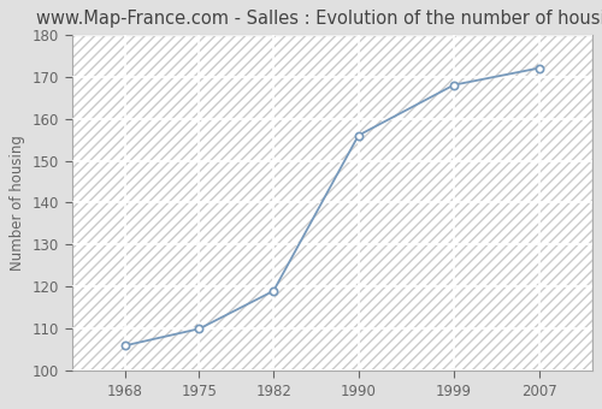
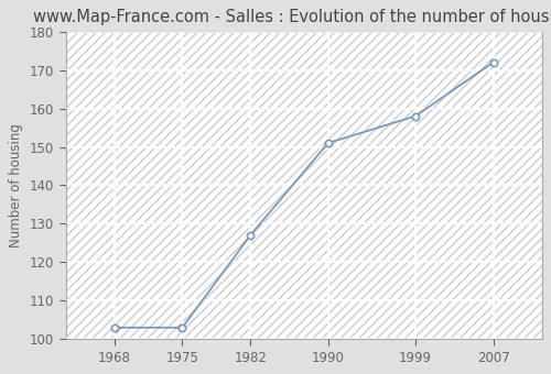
1968: 106 -> 103
1975: 110 -> 103
1982: 119 -> 127
1990: 156 -> 151
1999: 168 -> 158
